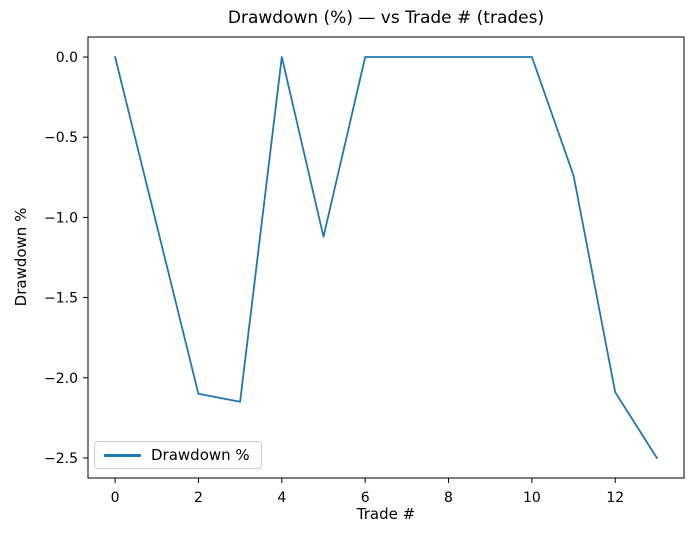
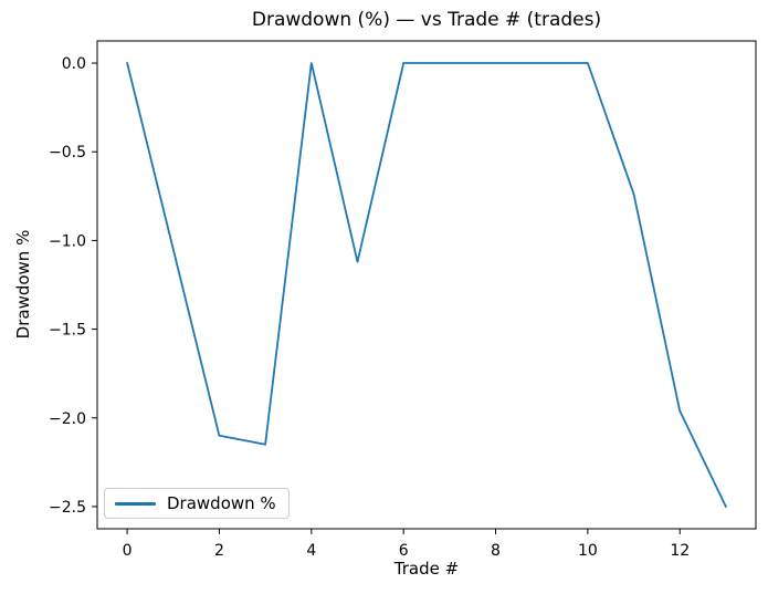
12: -2.09 -> -1.96
